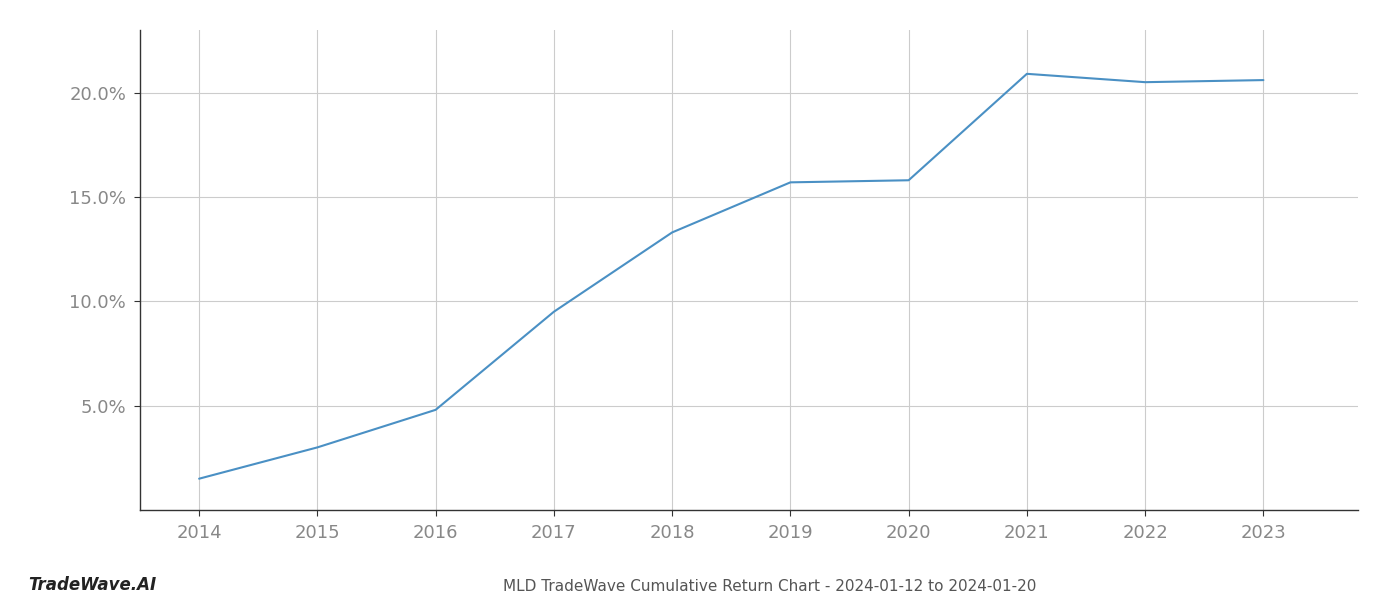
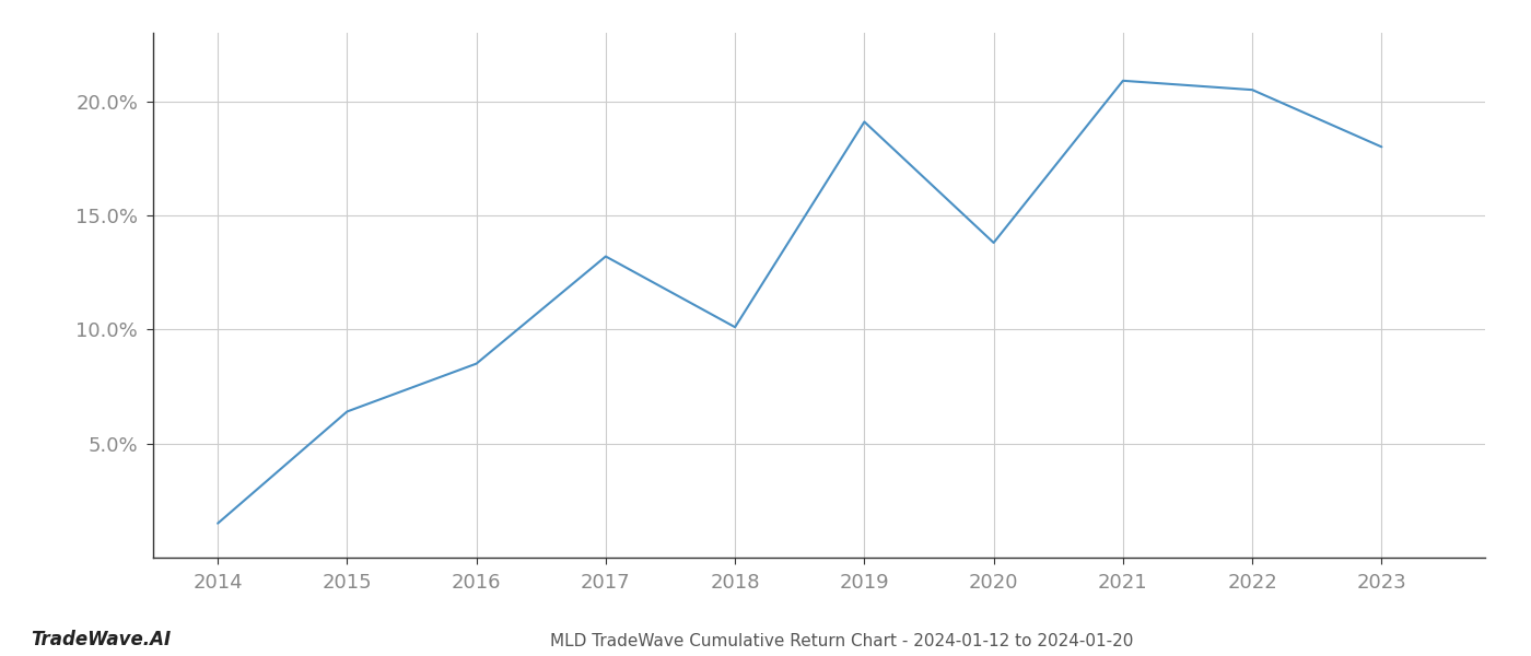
2015: 3.0% -> 6.4%
2016: 4.8% -> 8.5%
2017: 9.5% -> 13.2%
2018: 13.3% -> 10.1%
2019: 15.7% -> 19.1%
2020: 15.8% -> 13.8%
2023: 20.6% -> 18.0%
